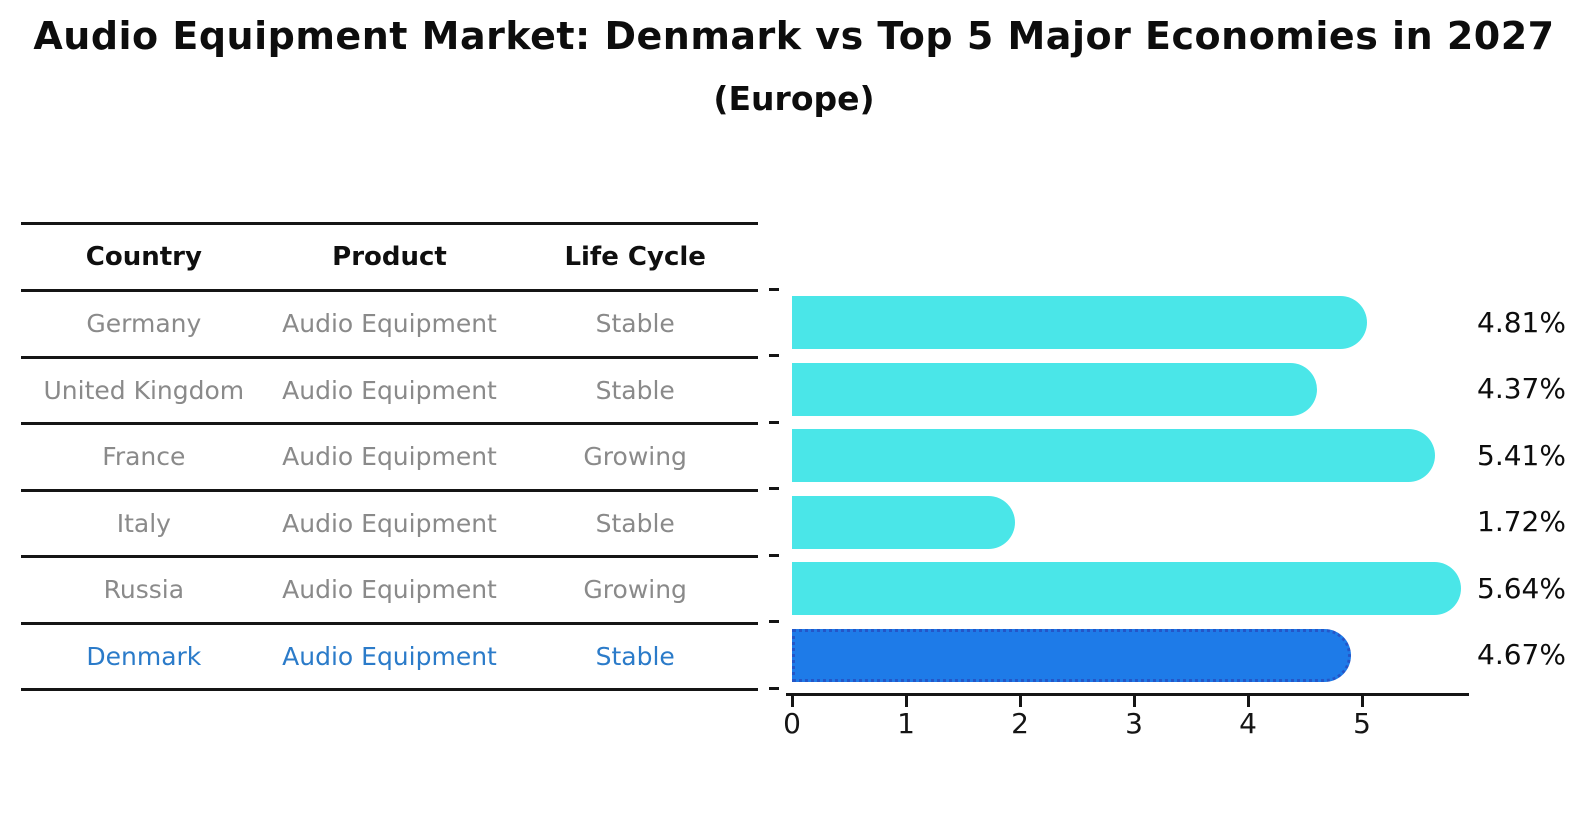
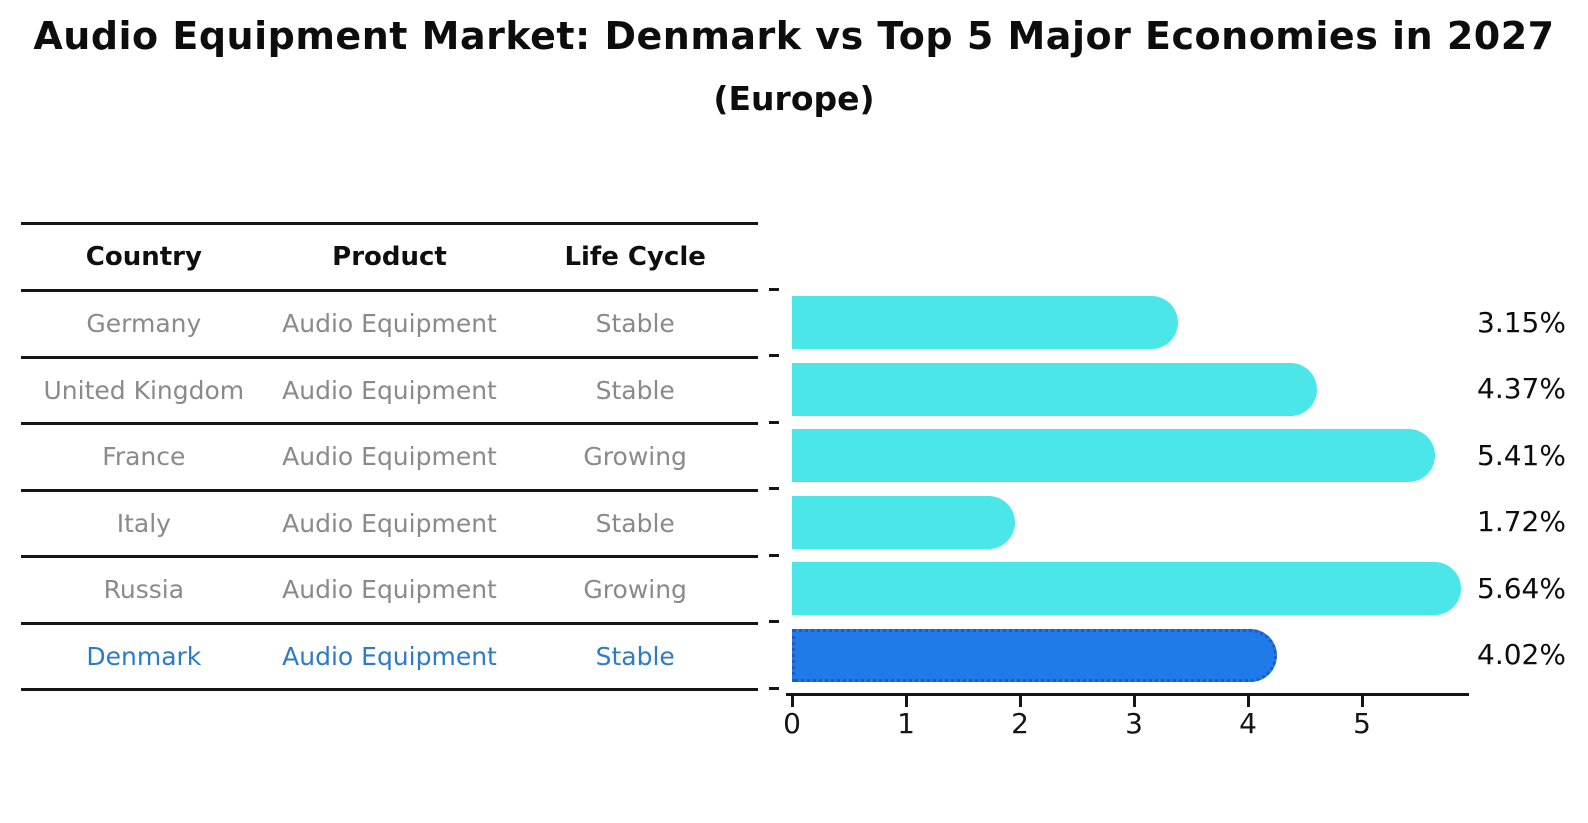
Germany: 4.81% -> 3.15%
Denmark: 4.67% -> 4.02%
